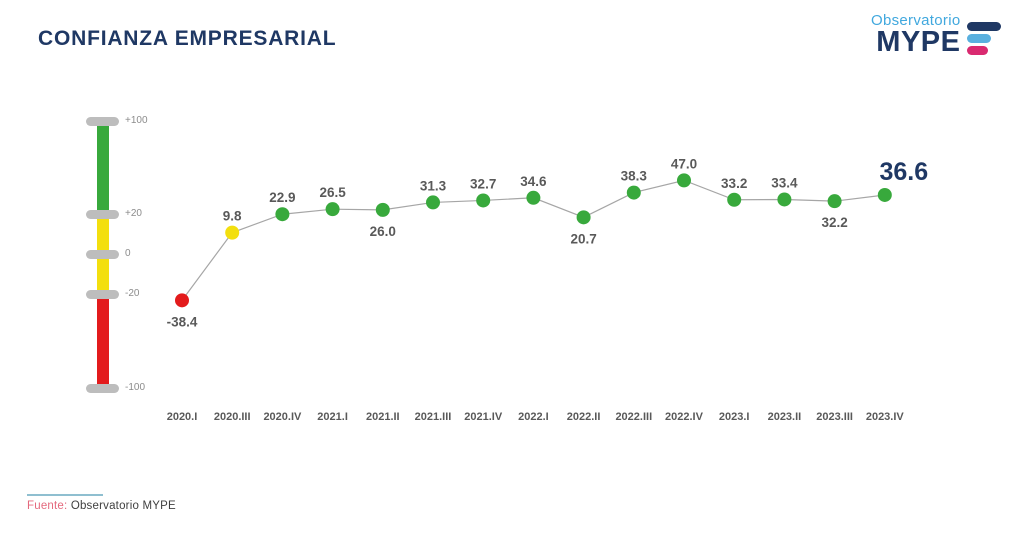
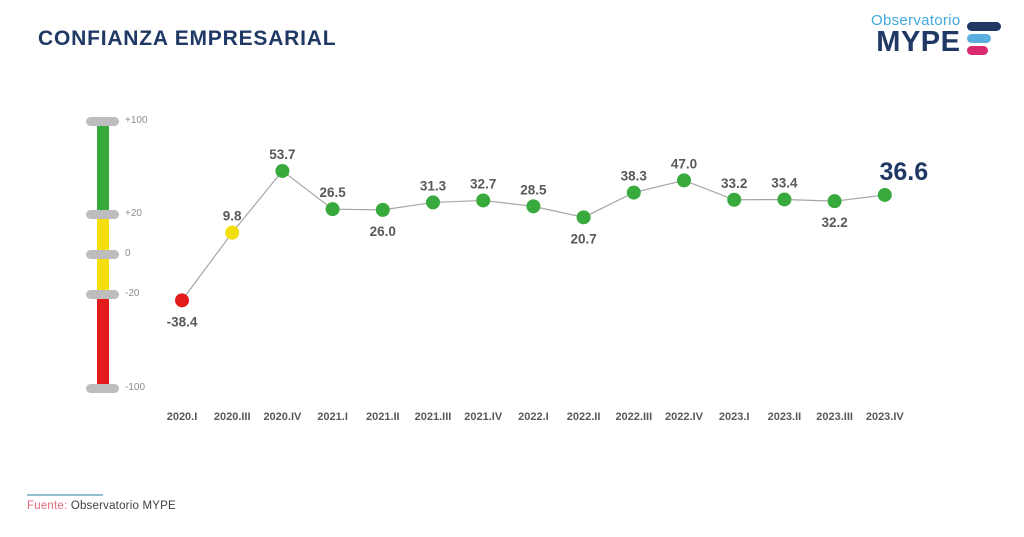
2020.IV: 22.9 -> 53.7
2022.I: 34.6 -> 28.5
